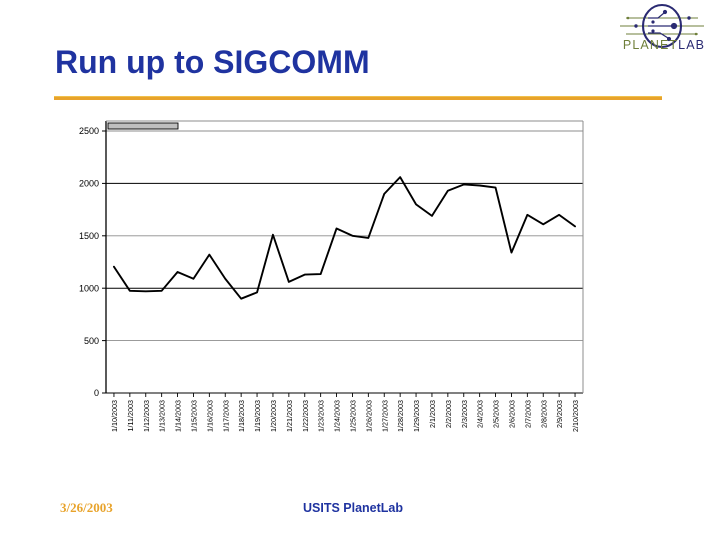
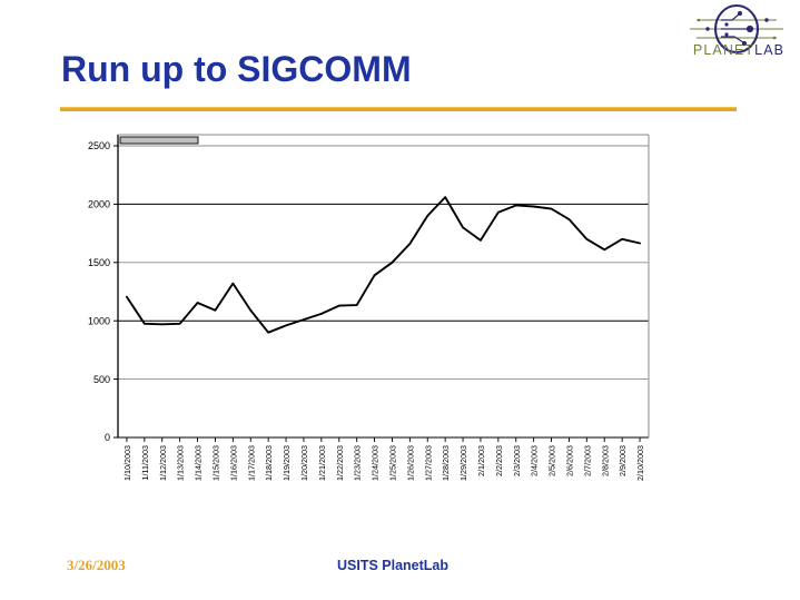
1/20/2003: 1510 -> 1010
1/24/2003: 1570 -> 1390
1/26/2003: 1480 -> 1660
2/6/2003: 1340 -> 1870
2/10/2003: 1590 -> 1660
